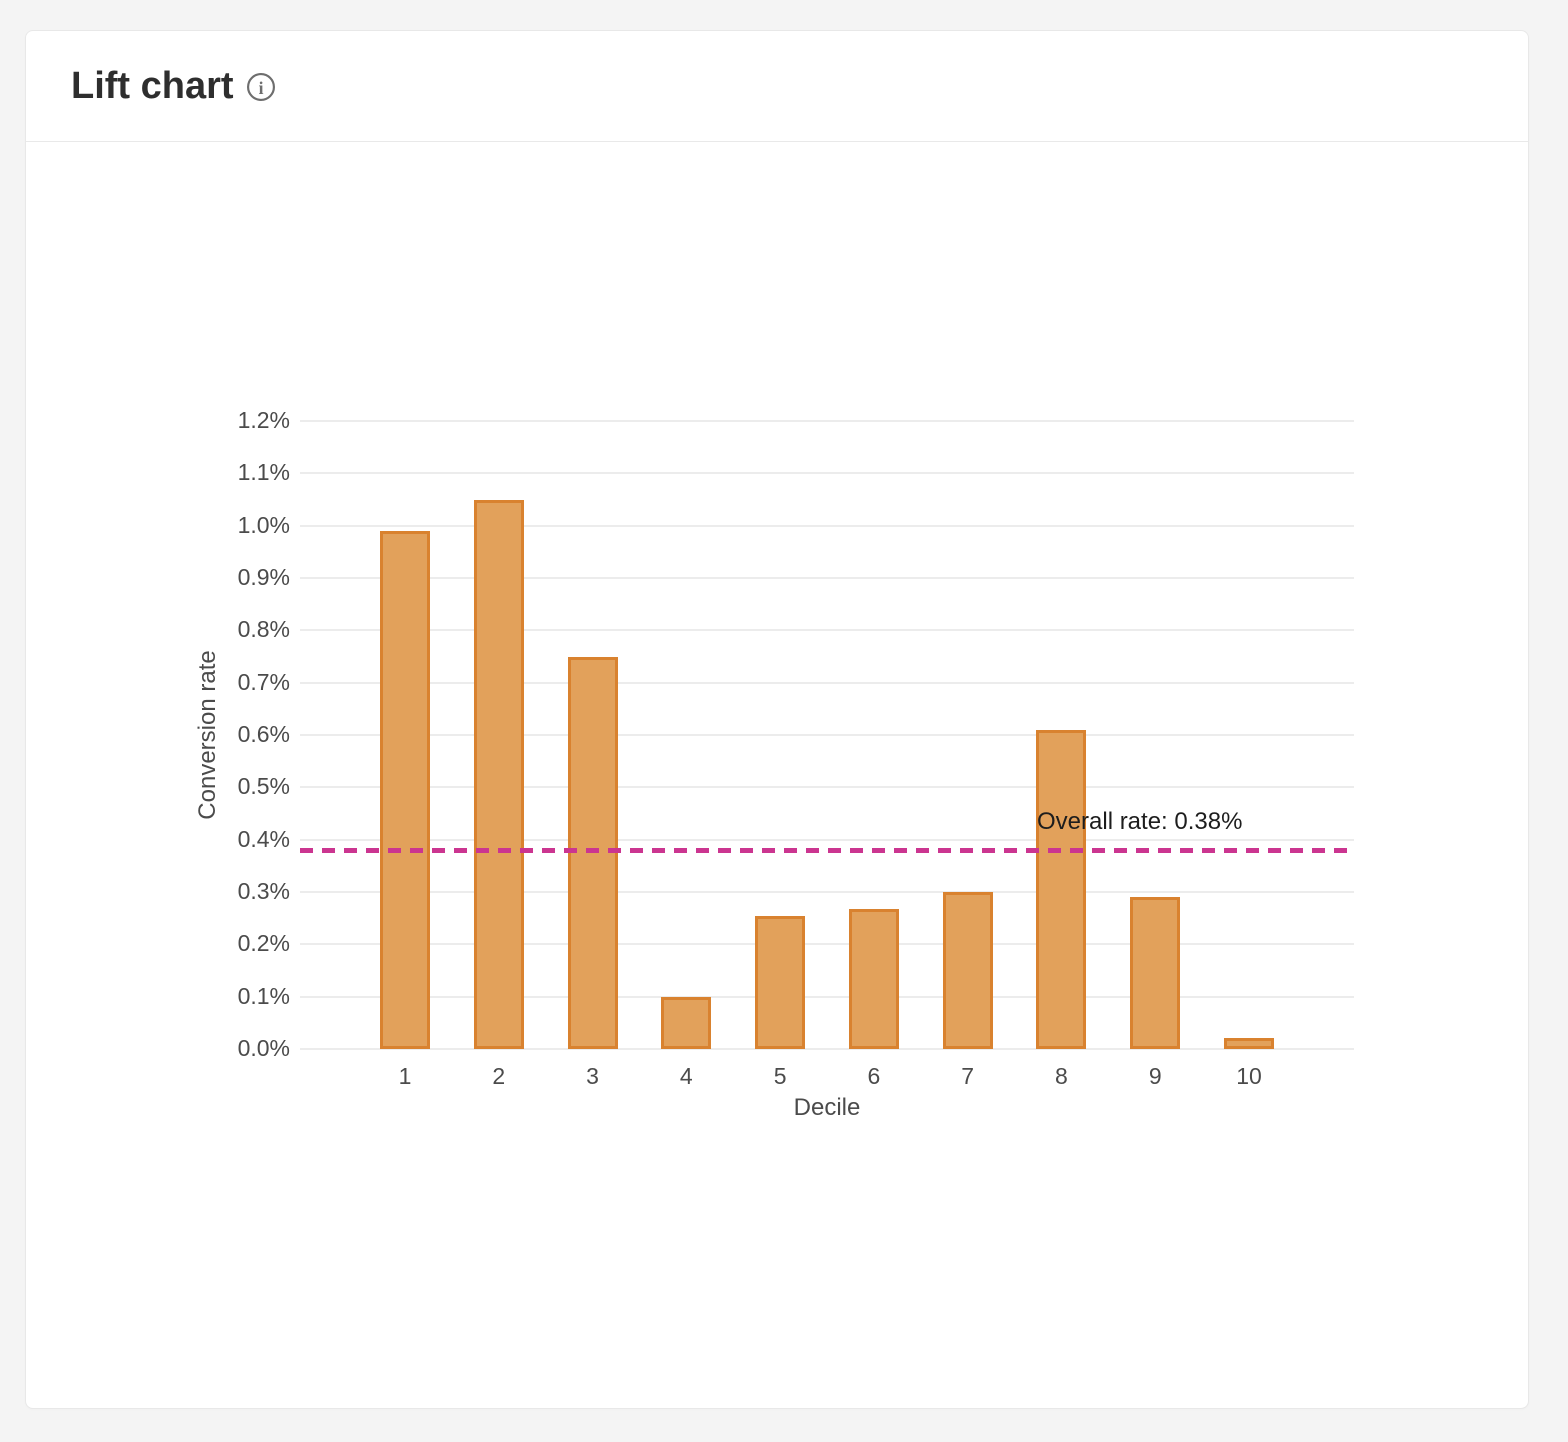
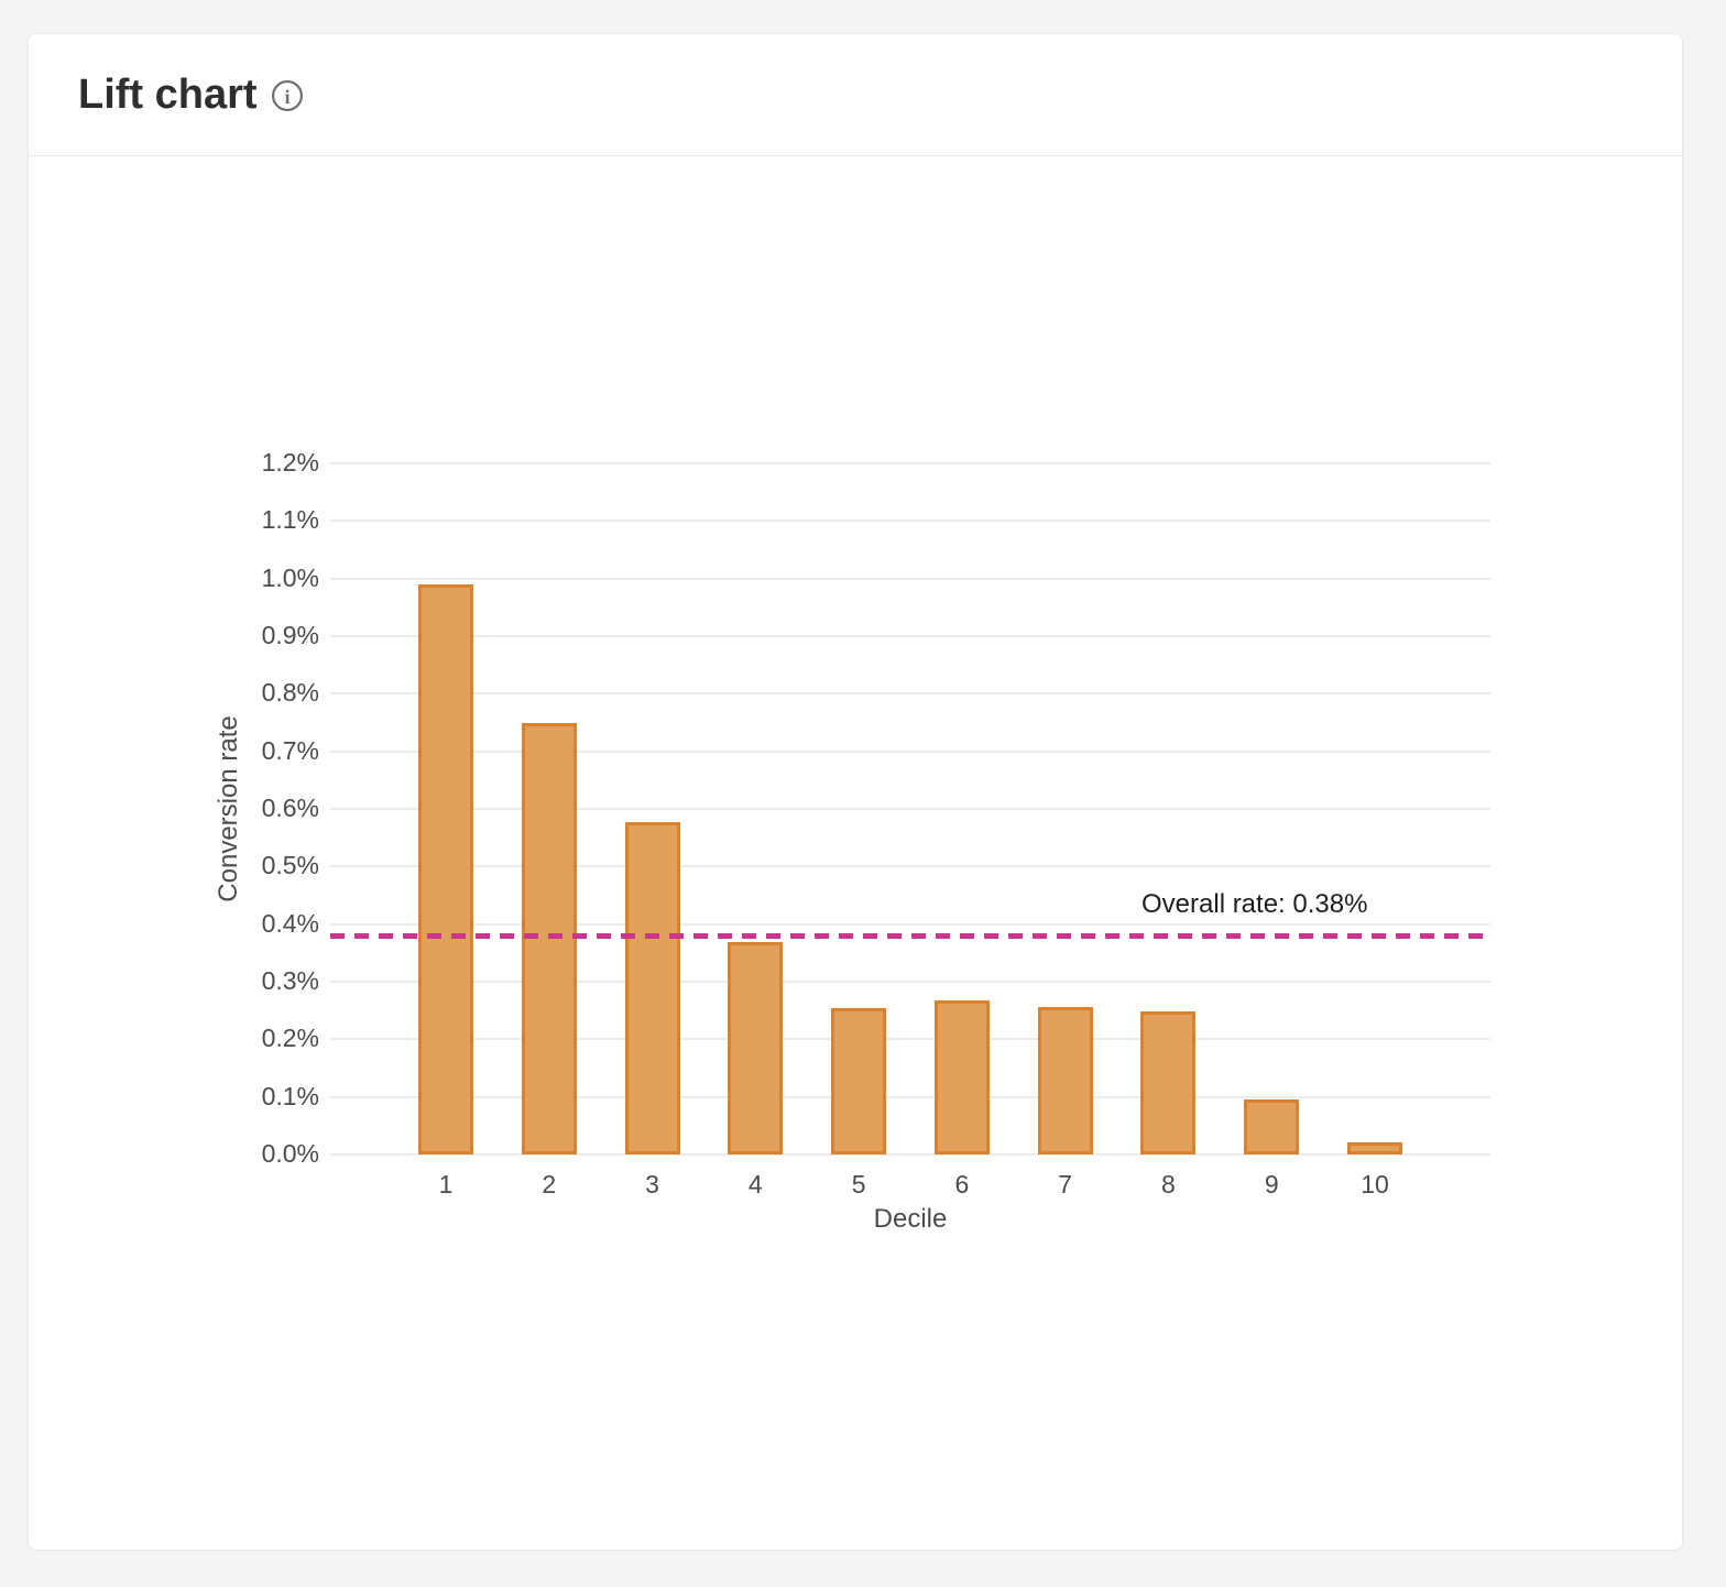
2: 1.05% -> 0.75%
3: 0.75% -> 0.58%
4: 0.10% -> 0.37%
7: 0.30% -> 0.26%
8: 0.61% -> 0.25%
9: 0.29% -> 0.10%
